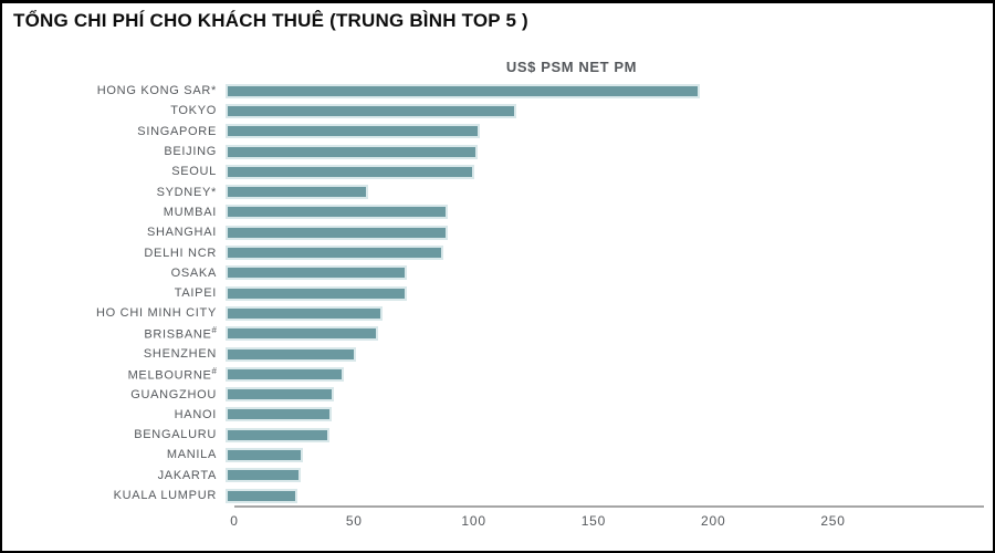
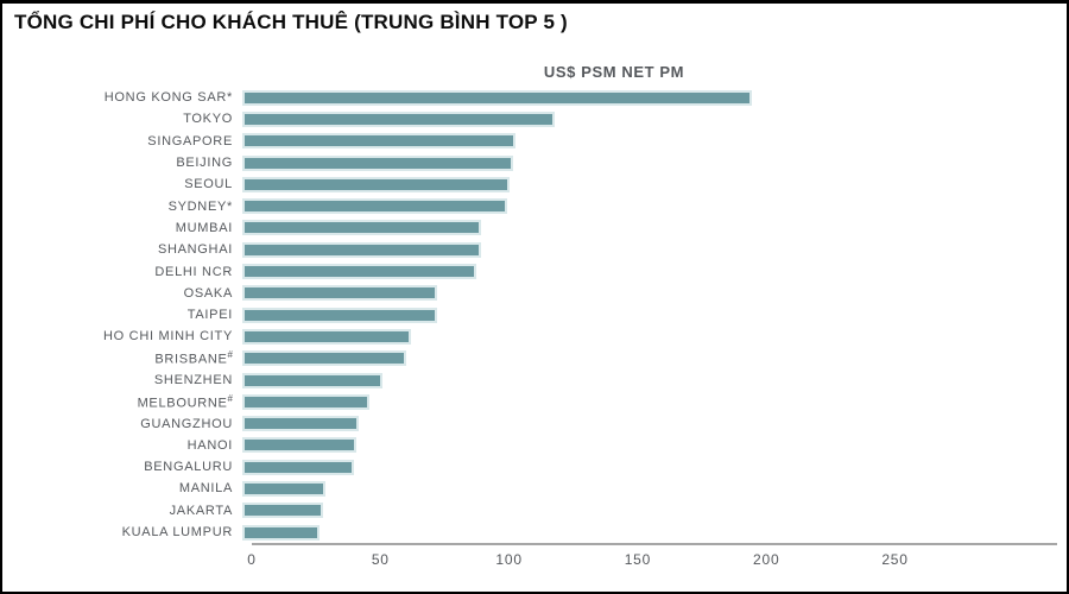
SYDNEY*: 57 -> 100
